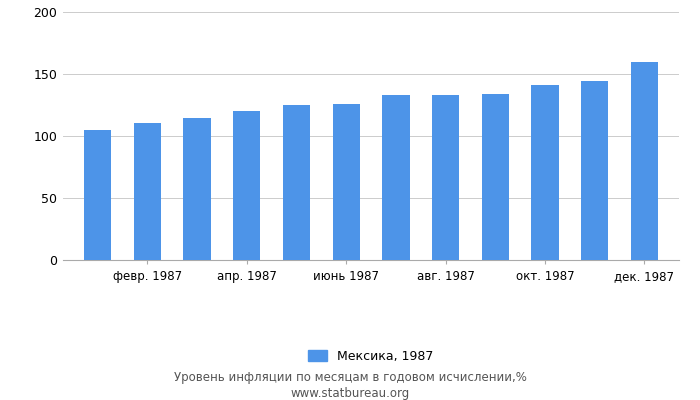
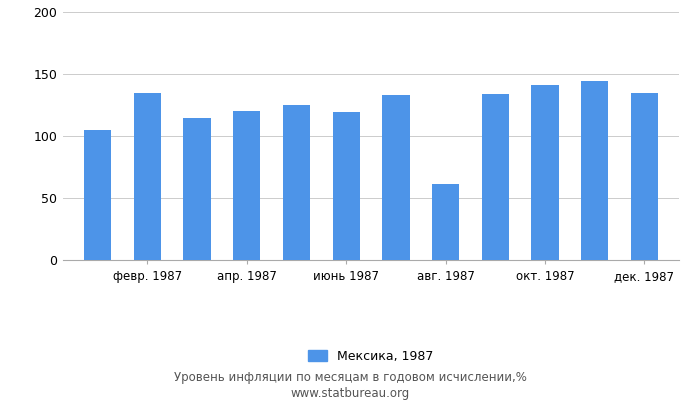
февр. 1987: 110 -> 135
июнь 1987: 126 -> 119
авг. 1987: 133 -> 61
дек. 1987: 160 -> 135
